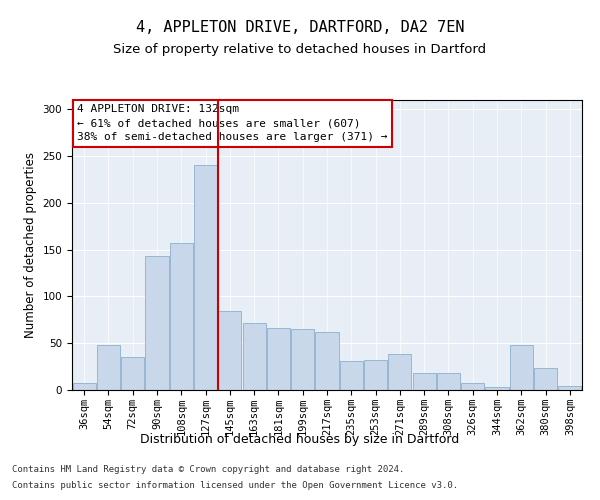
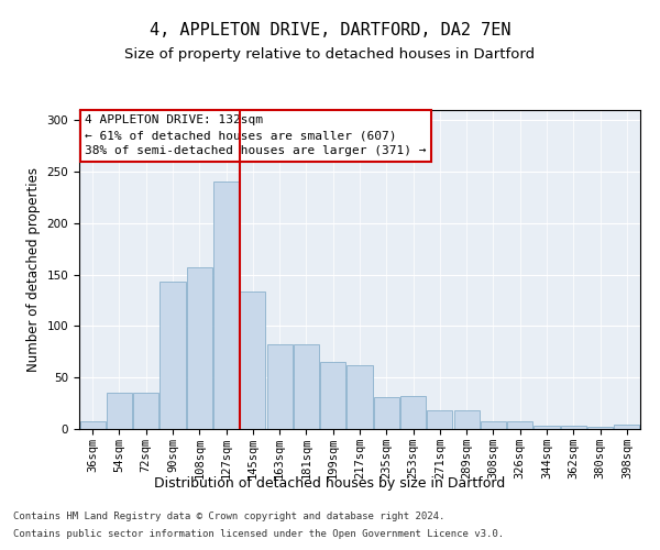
54sqm: 48 -> 35
145sqm: 84 -> 134
163sqm: 72 -> 82
181sqm: 66 -> 82
271sqm: 38 -> 18
308sqm: 18 -> 7
362sqm: 48 -> 3
380sqm: 24 -> 2
